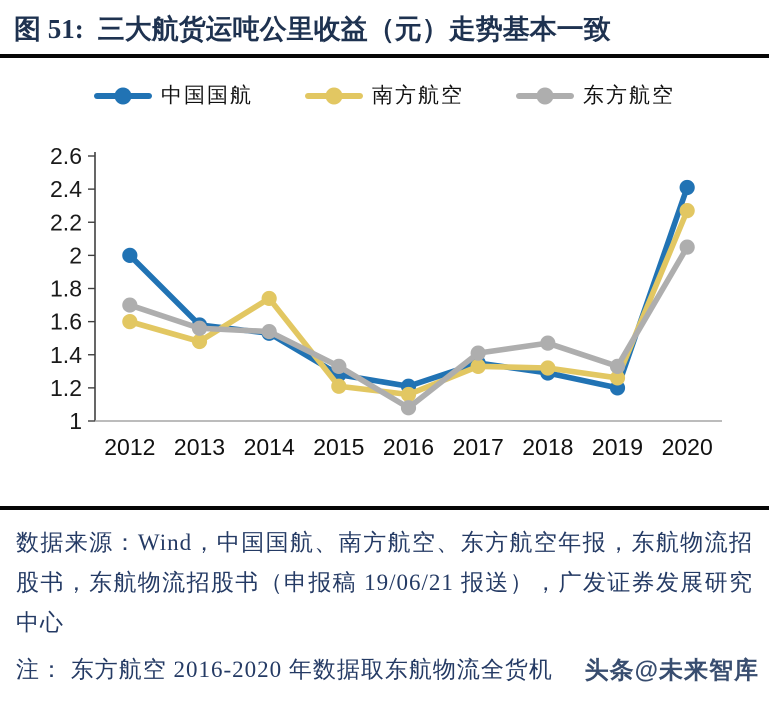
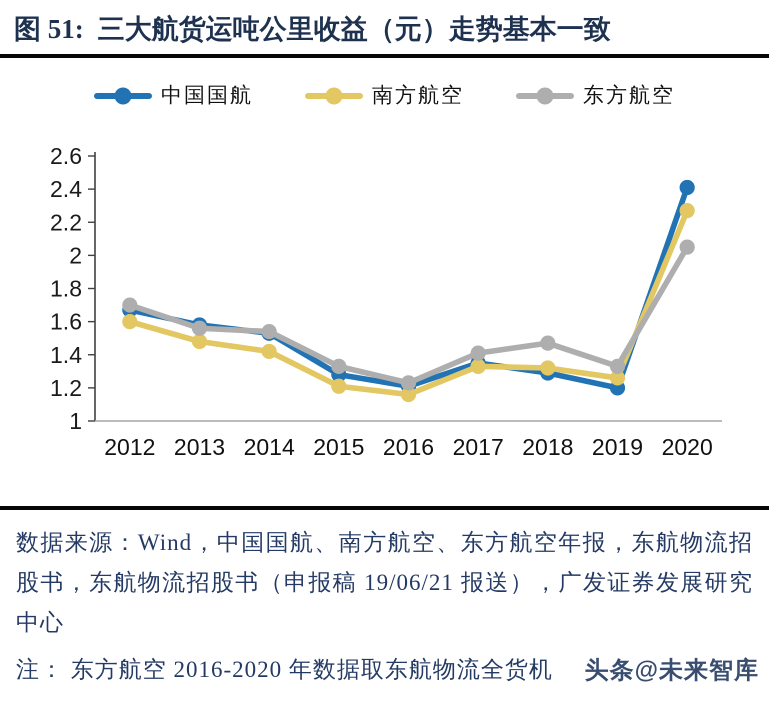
中国国航/2012: 2.00 -> 1.67
南方航空/2014: 1.74 -> 1.42
东方航空/2016: 1.08 -> 1.23
